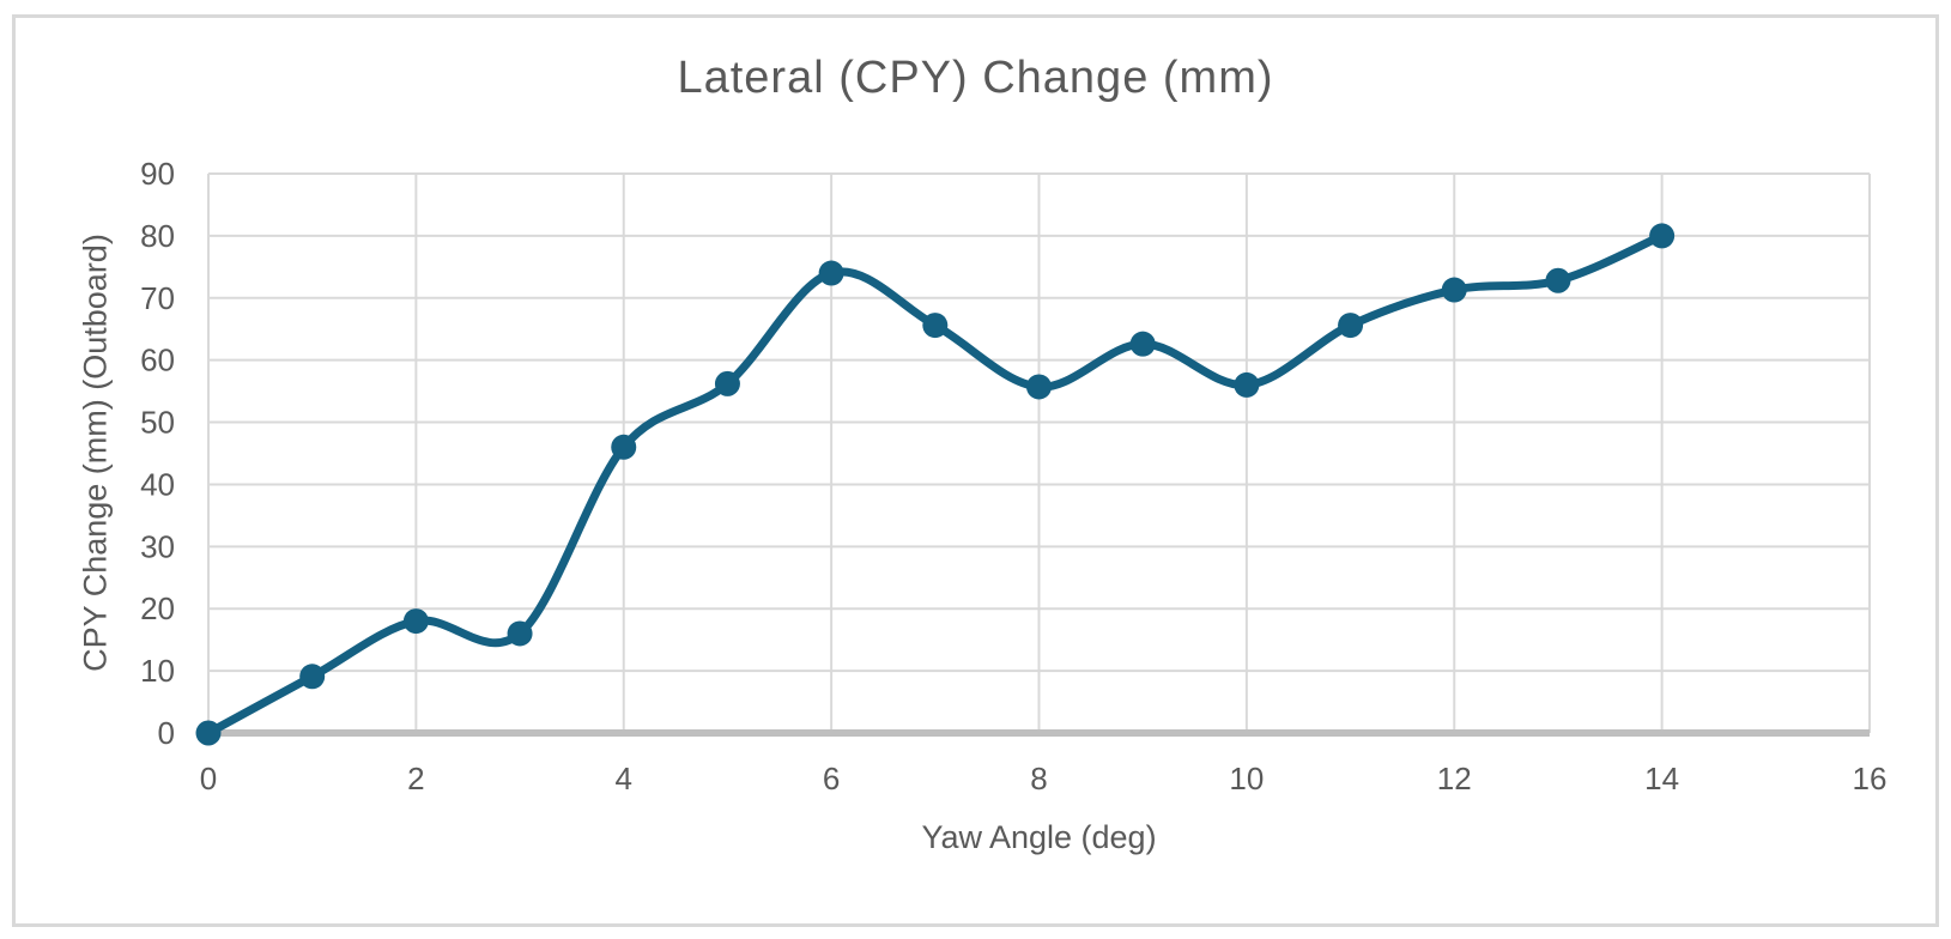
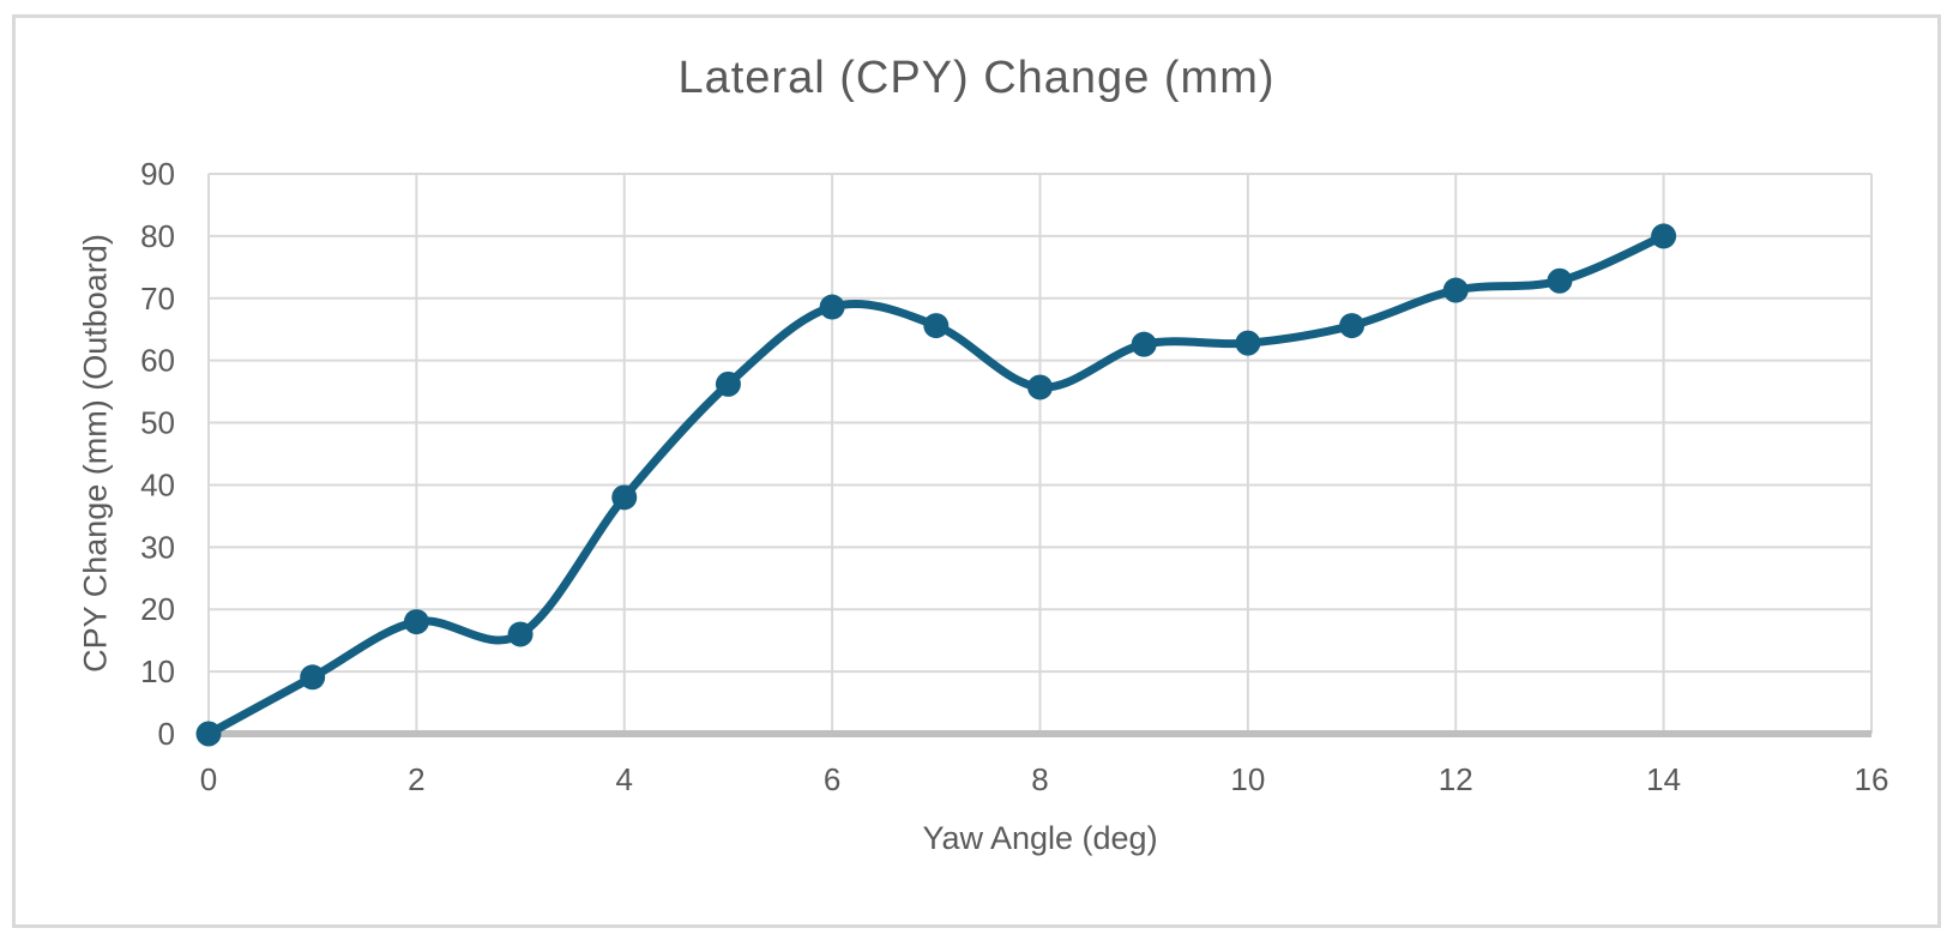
4: 46 -> 38
6: 74 -> 69
10: 56 -> 63
